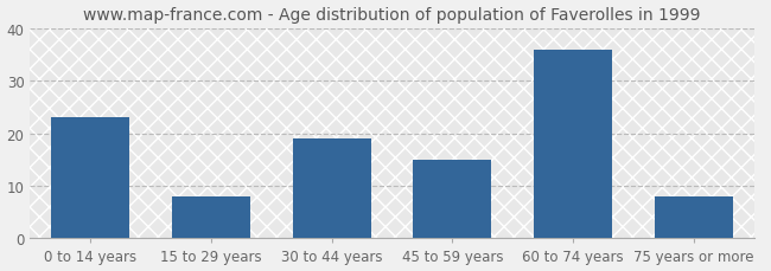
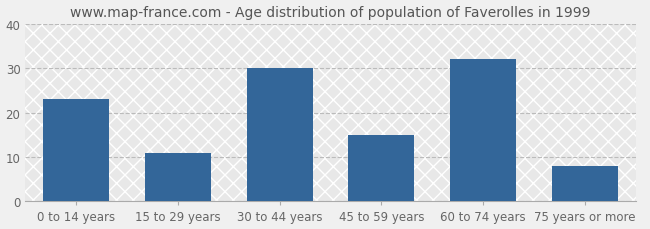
15 to 29 years: 8 -> 11
30 to 44 years: 19 -> 30
60 to 74 years: 36 -> 32
